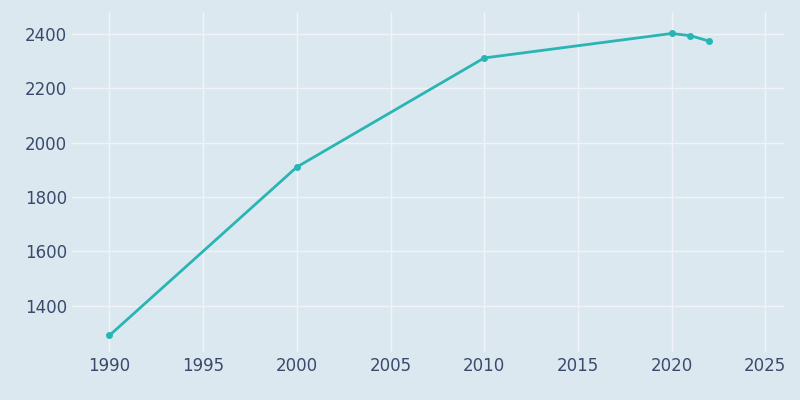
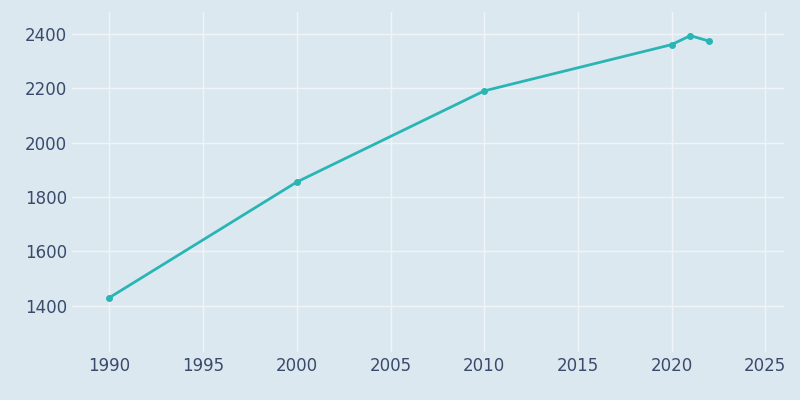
1990: 1291 -> 1430
2000: 1910 -> 1855
2010: 2311 -> 2190
2020: 2401 -> 2360
